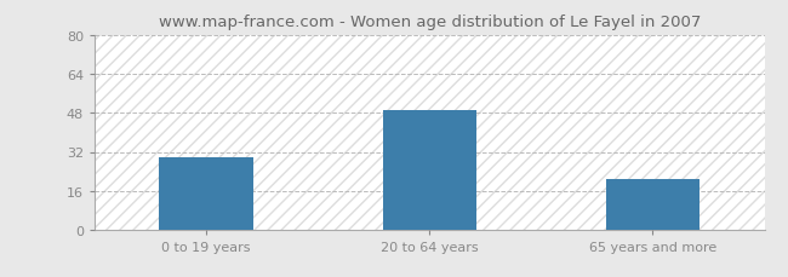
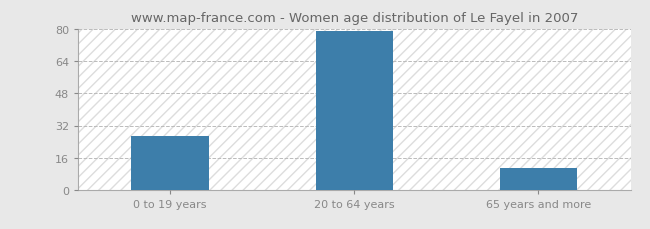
0 to 19 years: 30 -> 27
20 to 64 years: 49 -> 79
65 years and more: 21 -> 11
